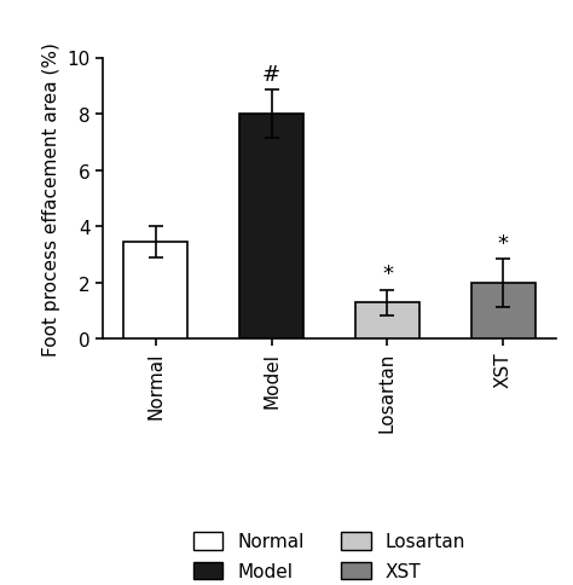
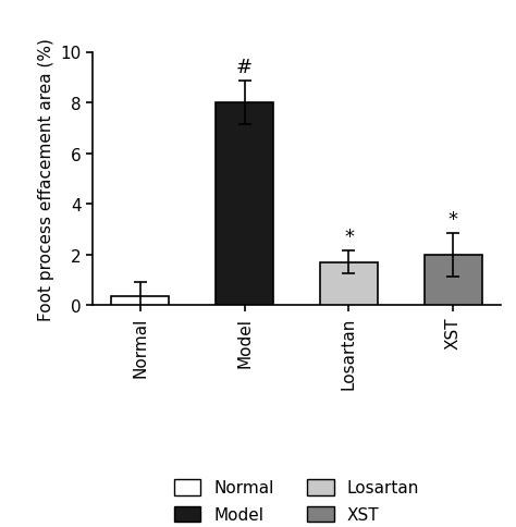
Normal: 3.45 -> 0.35
Losartan: 1.30 -> 1.70
